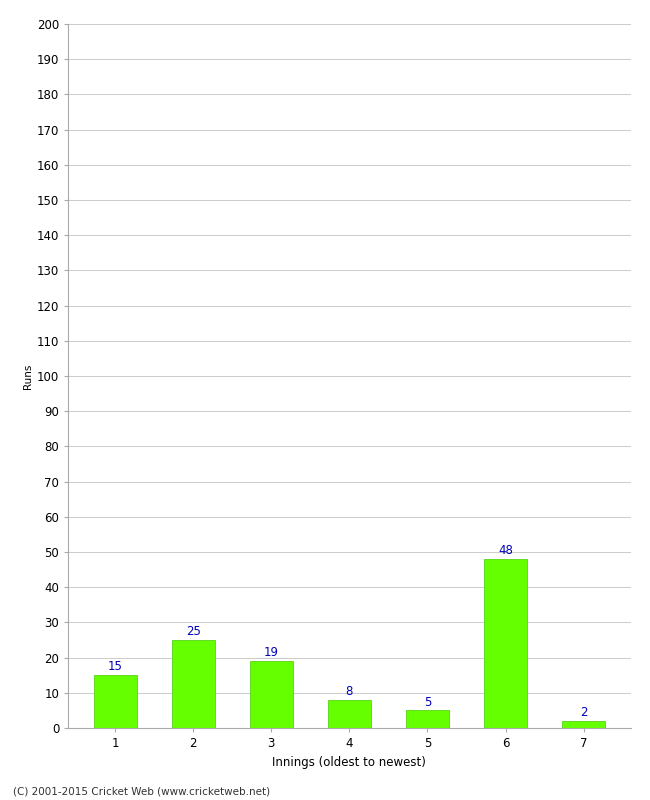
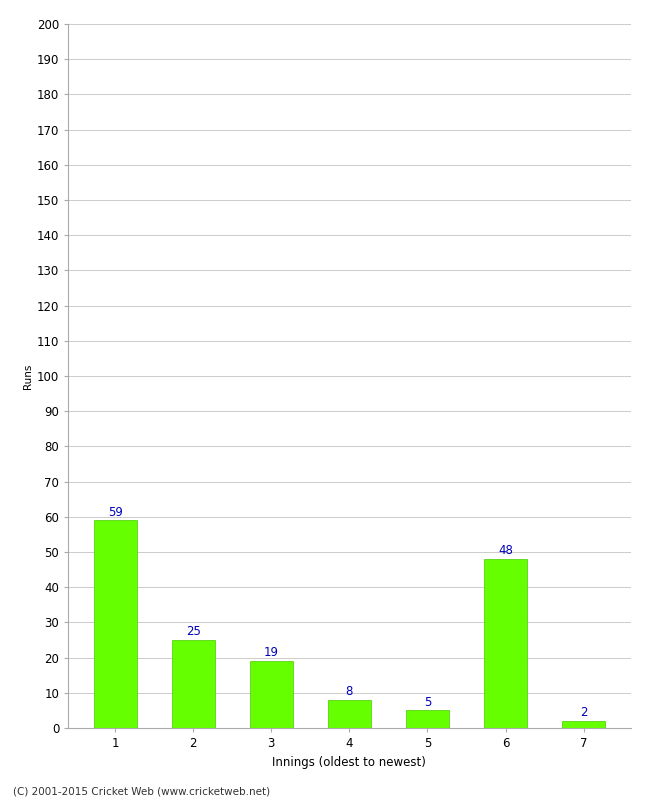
1: 15 -> 59
